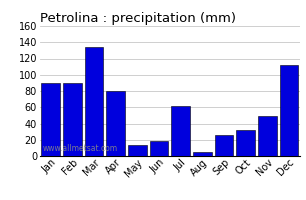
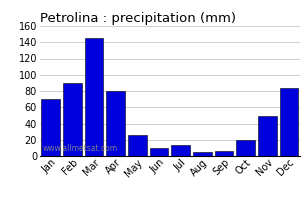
Jan: 90 -> 70
Mar: 134 -> 145
May: 14 -> 26
Jun: 18 -> 10
Jul: 62 -> 13
Sep: 26 -> 6
Oct: 32 -> 20
Dec: 112 -> 84
